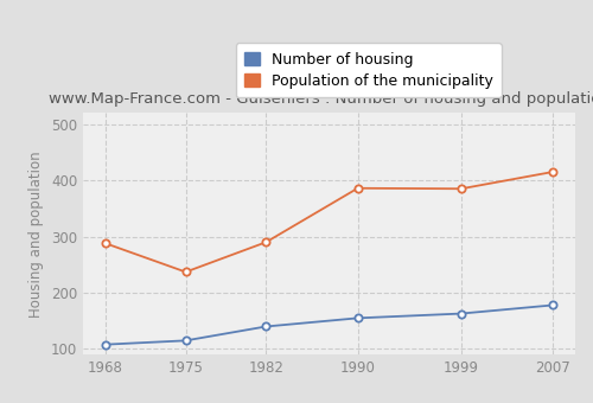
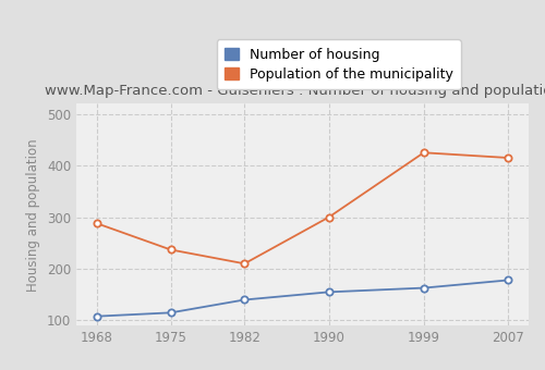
Population of the municipality/1982: 290 -> 210
Population of the municipality/1990: 386 -> 300
Population of the municipality/1999: 385 -> 425
